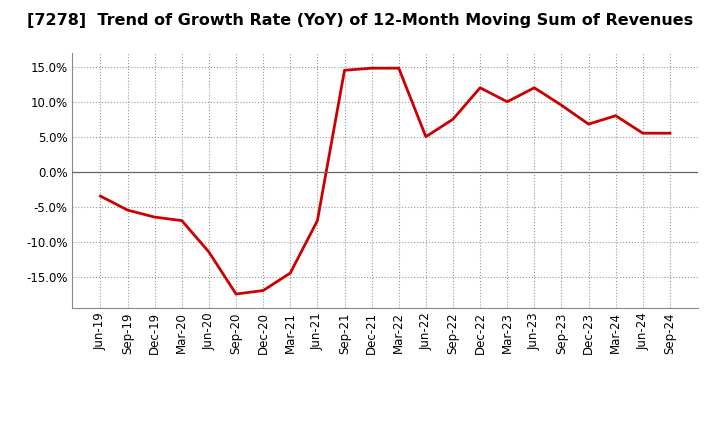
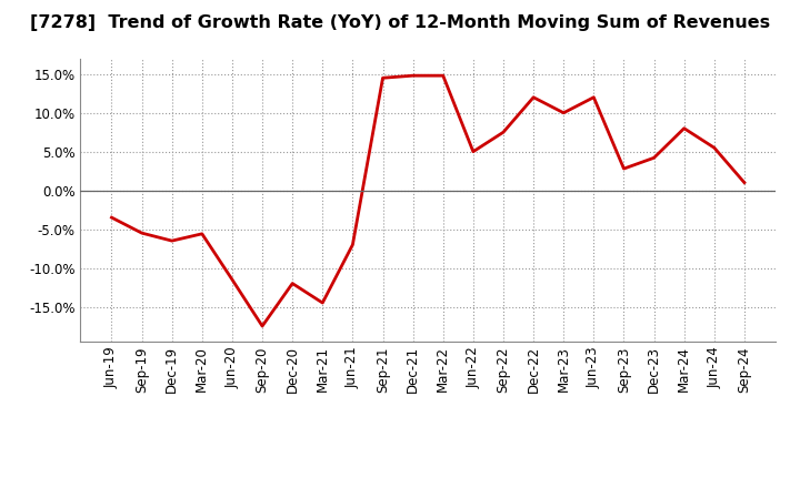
Mar-20: -7.0% -> -5.6%
Dec-20: -17.0% -> -12.0%
Sep-23: 9.5% -> 2.8%
Dec-23: 6.8% -> 4.2%
Sep-24: 5.5% -> 1.0%
